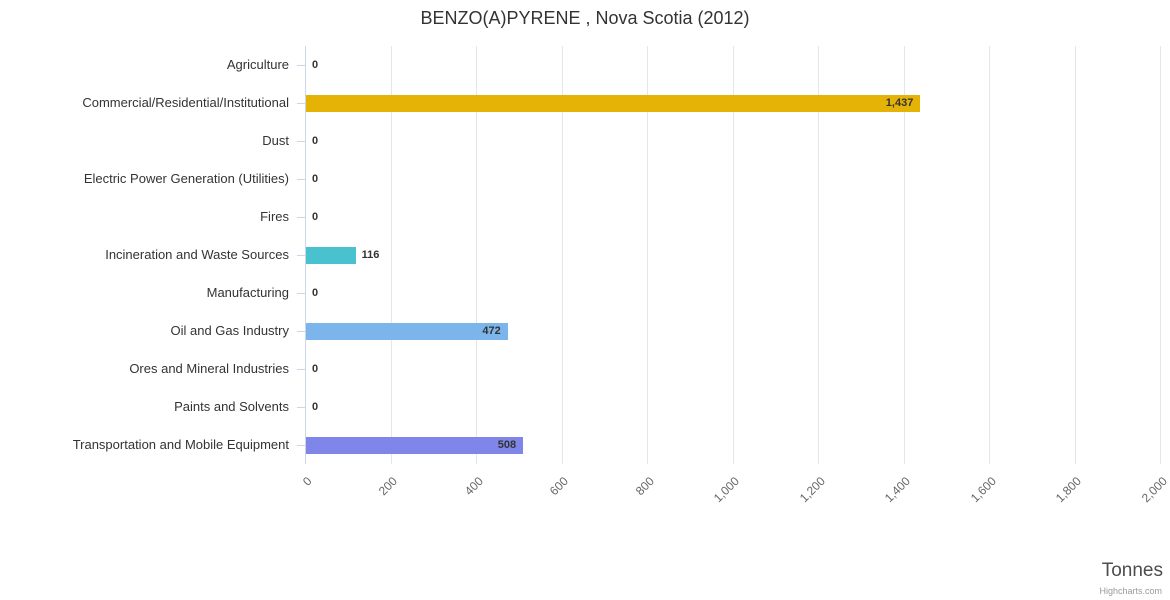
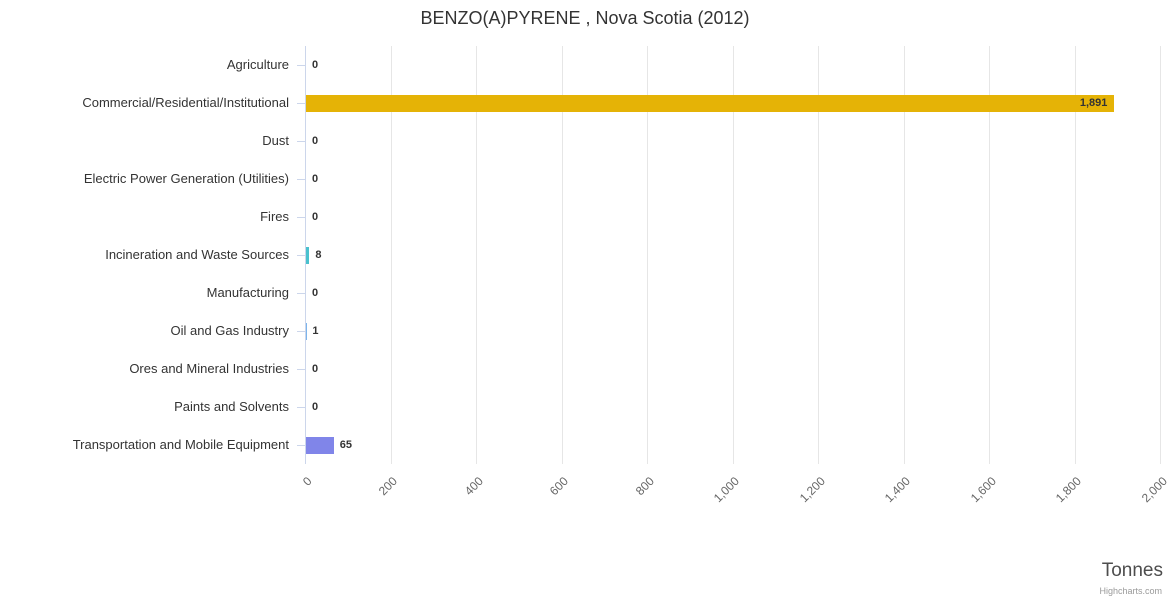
Commercial/Residential/Institutional: 1,437 -> 1,891
Incineration and Waste Sources: 116 -> 8
Oil and Gas Industry: 472 -> 1
Transportation and Mobile Equipment: 508 -> 65
